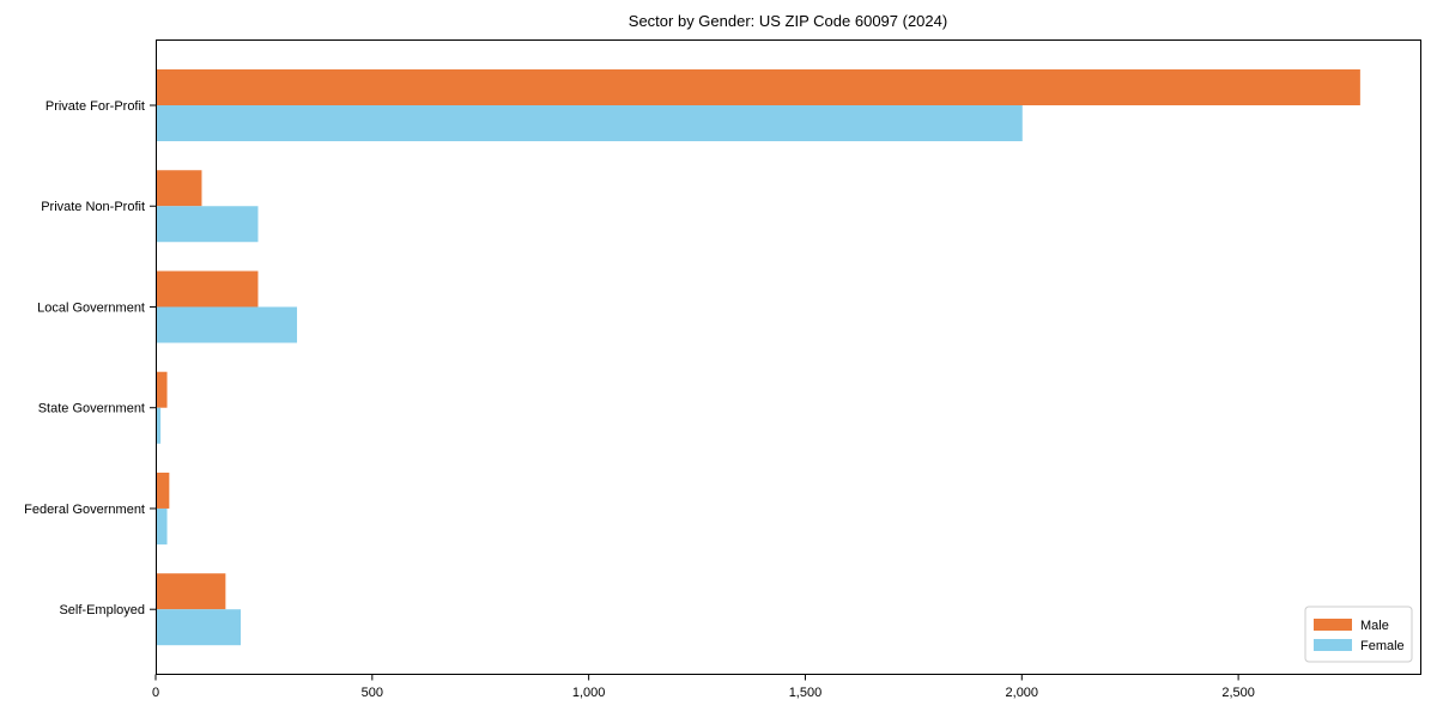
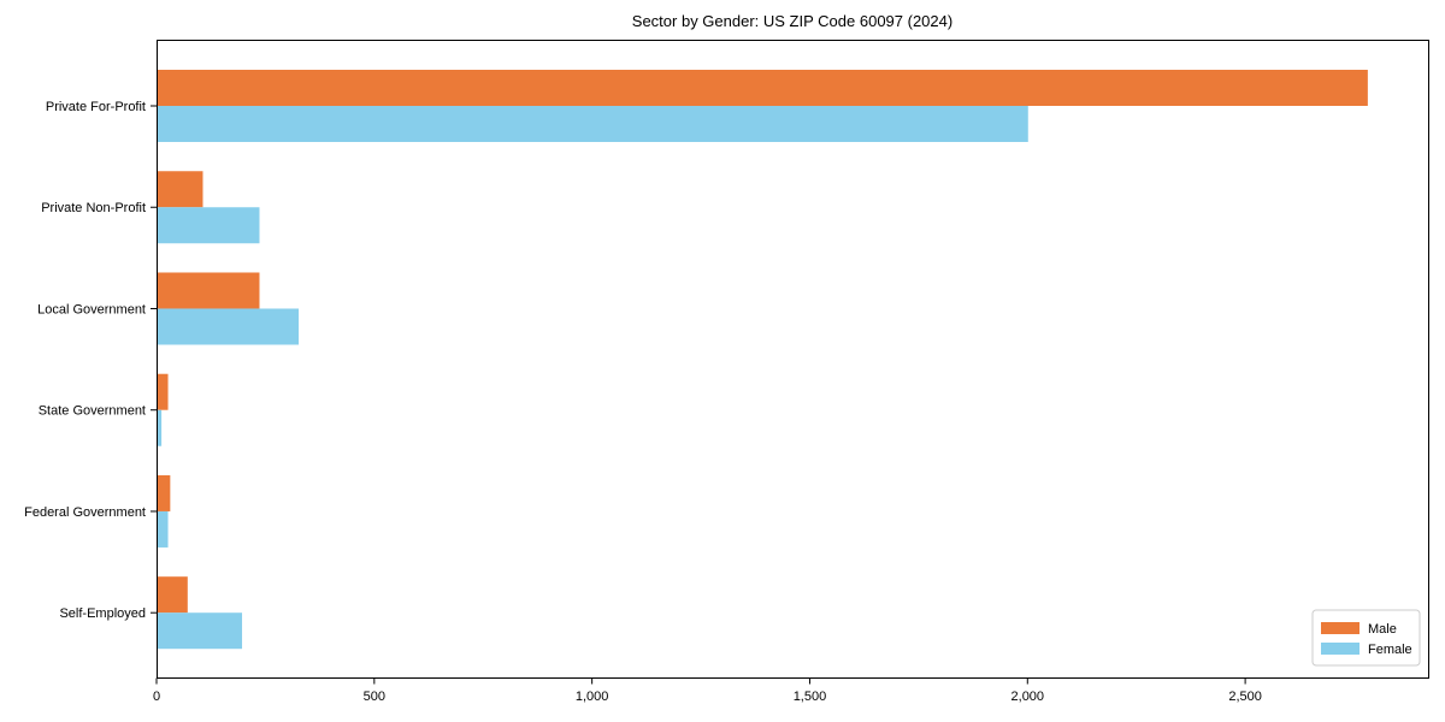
Male/Self-Employed: 160 -> 70
